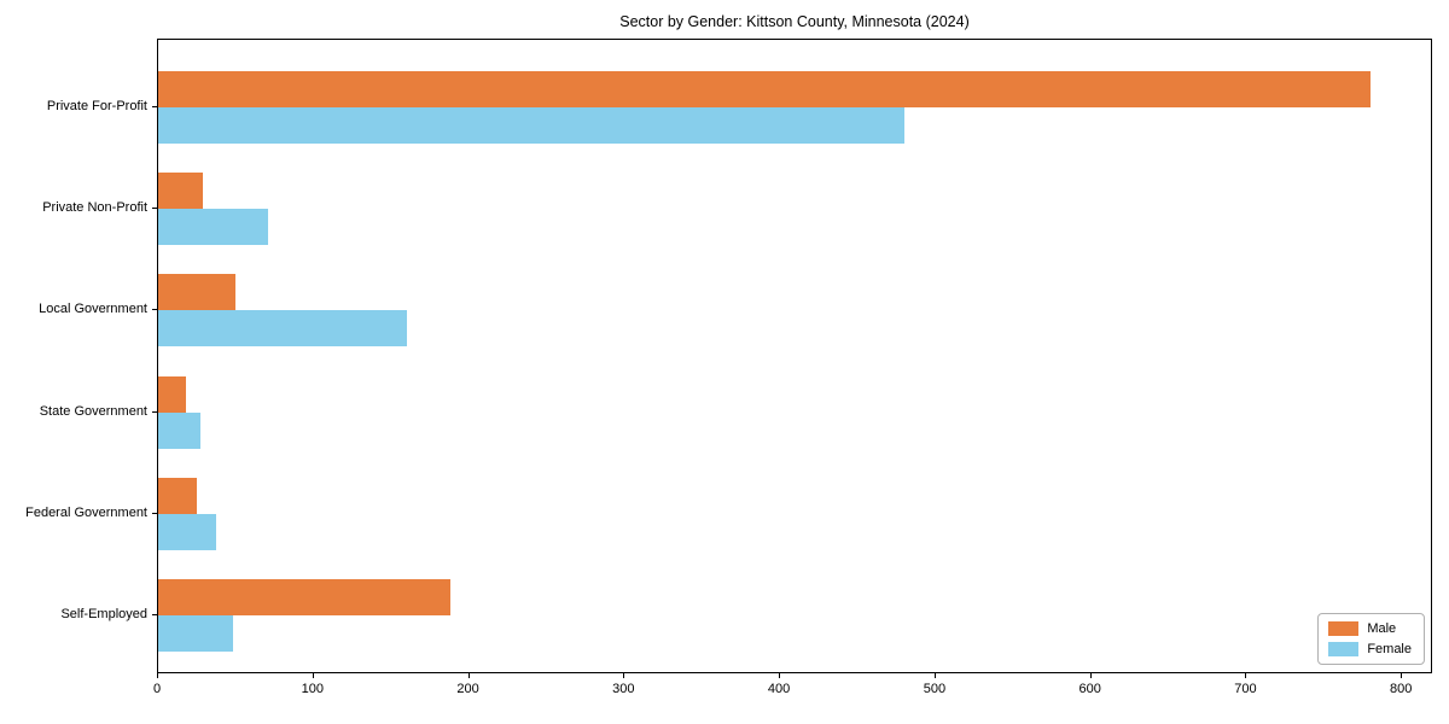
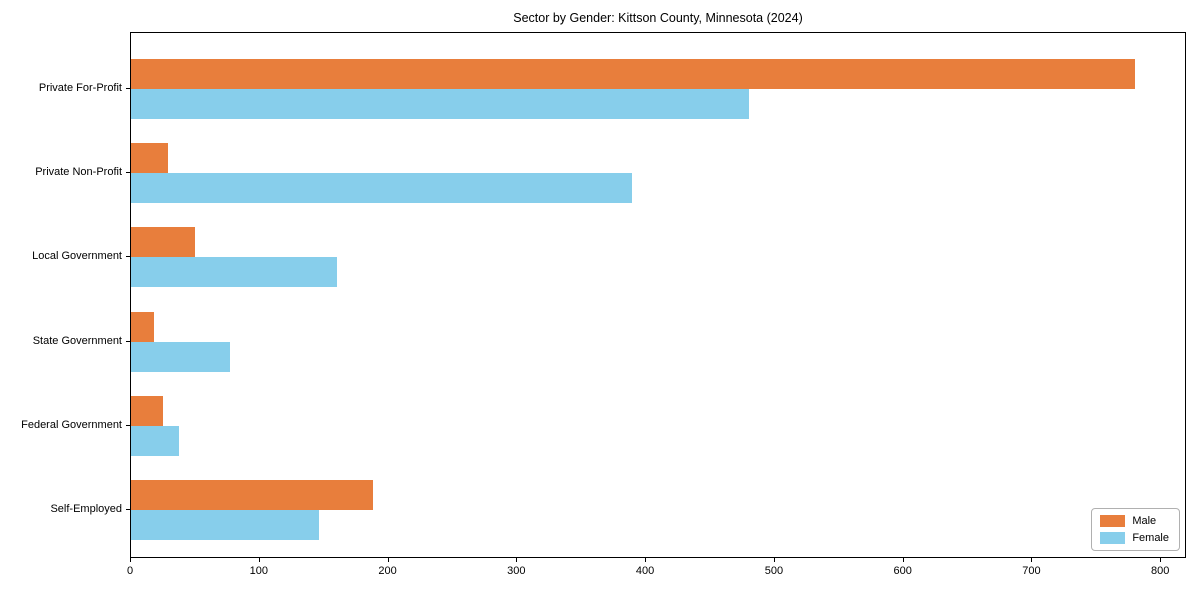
Female/Private Non-Profit: 71 -> 390
Female/State Government: 27 -> 77
Female/Self-Employed: 48 -> 146
